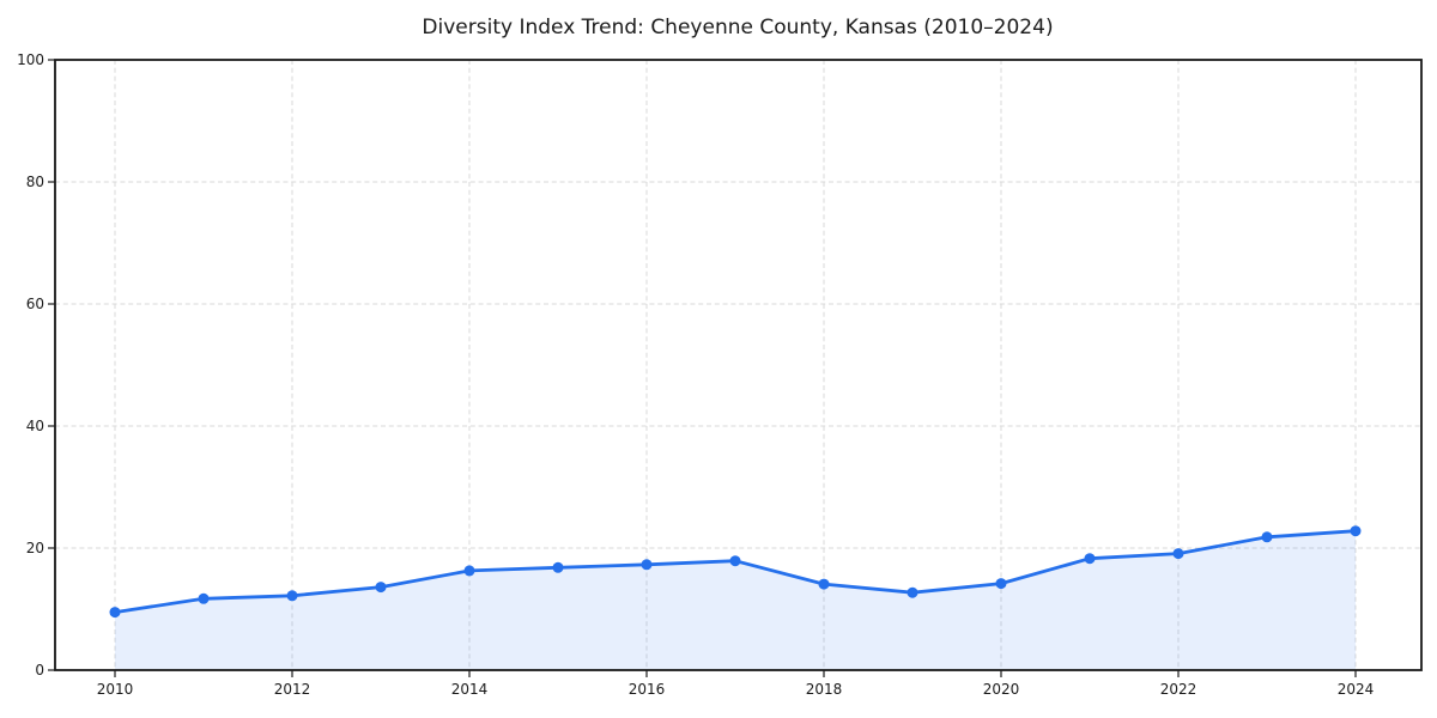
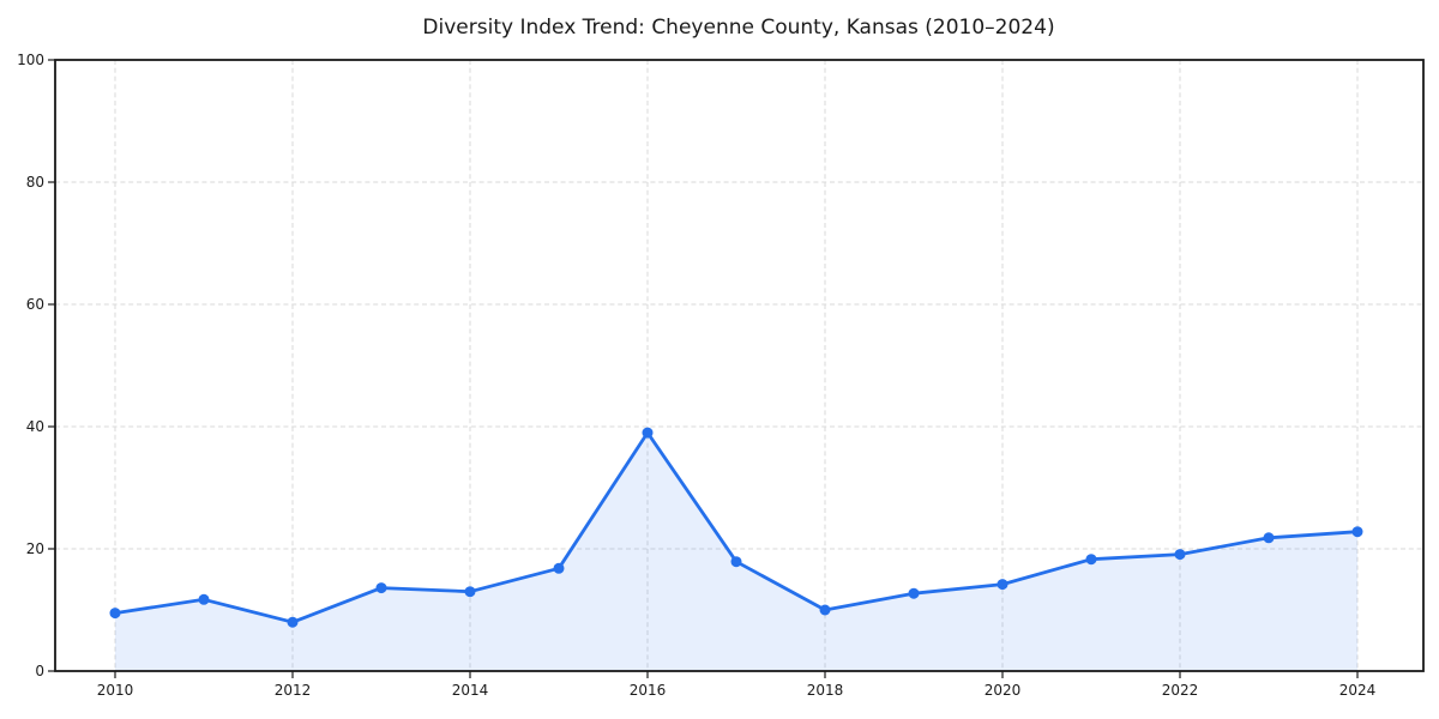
2012: 12 -> 8
2014: 16 -> 13
2016: 17 -> 39
2018: 14 -> 10
